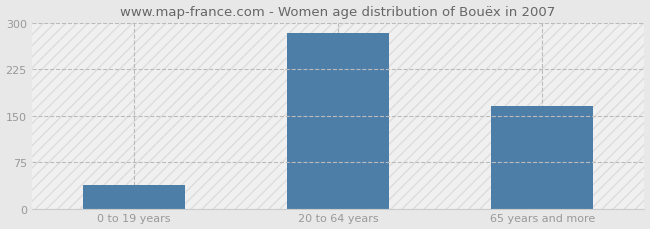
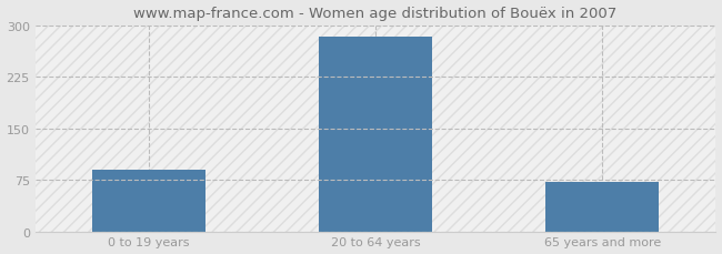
0 to 19 years: 38 -> 90
65 years and more: 166 -> 72
